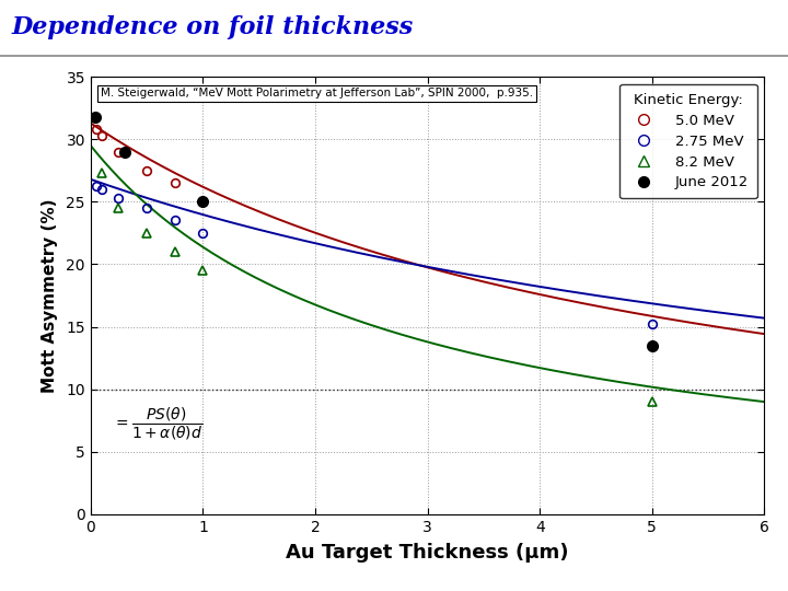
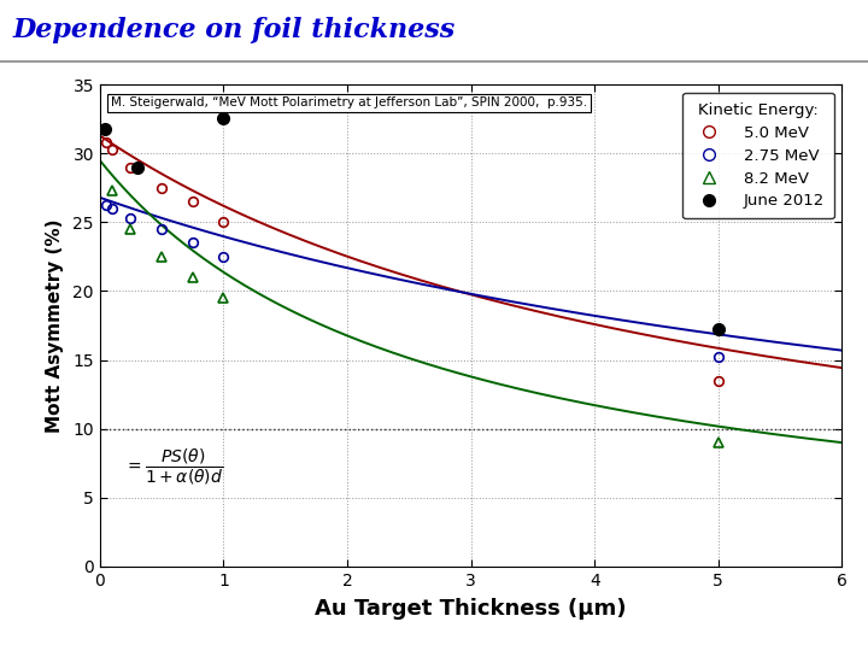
June 2012/1: 25.0 -> 32.6
June 2012/5: 13.5 -> 17.2
